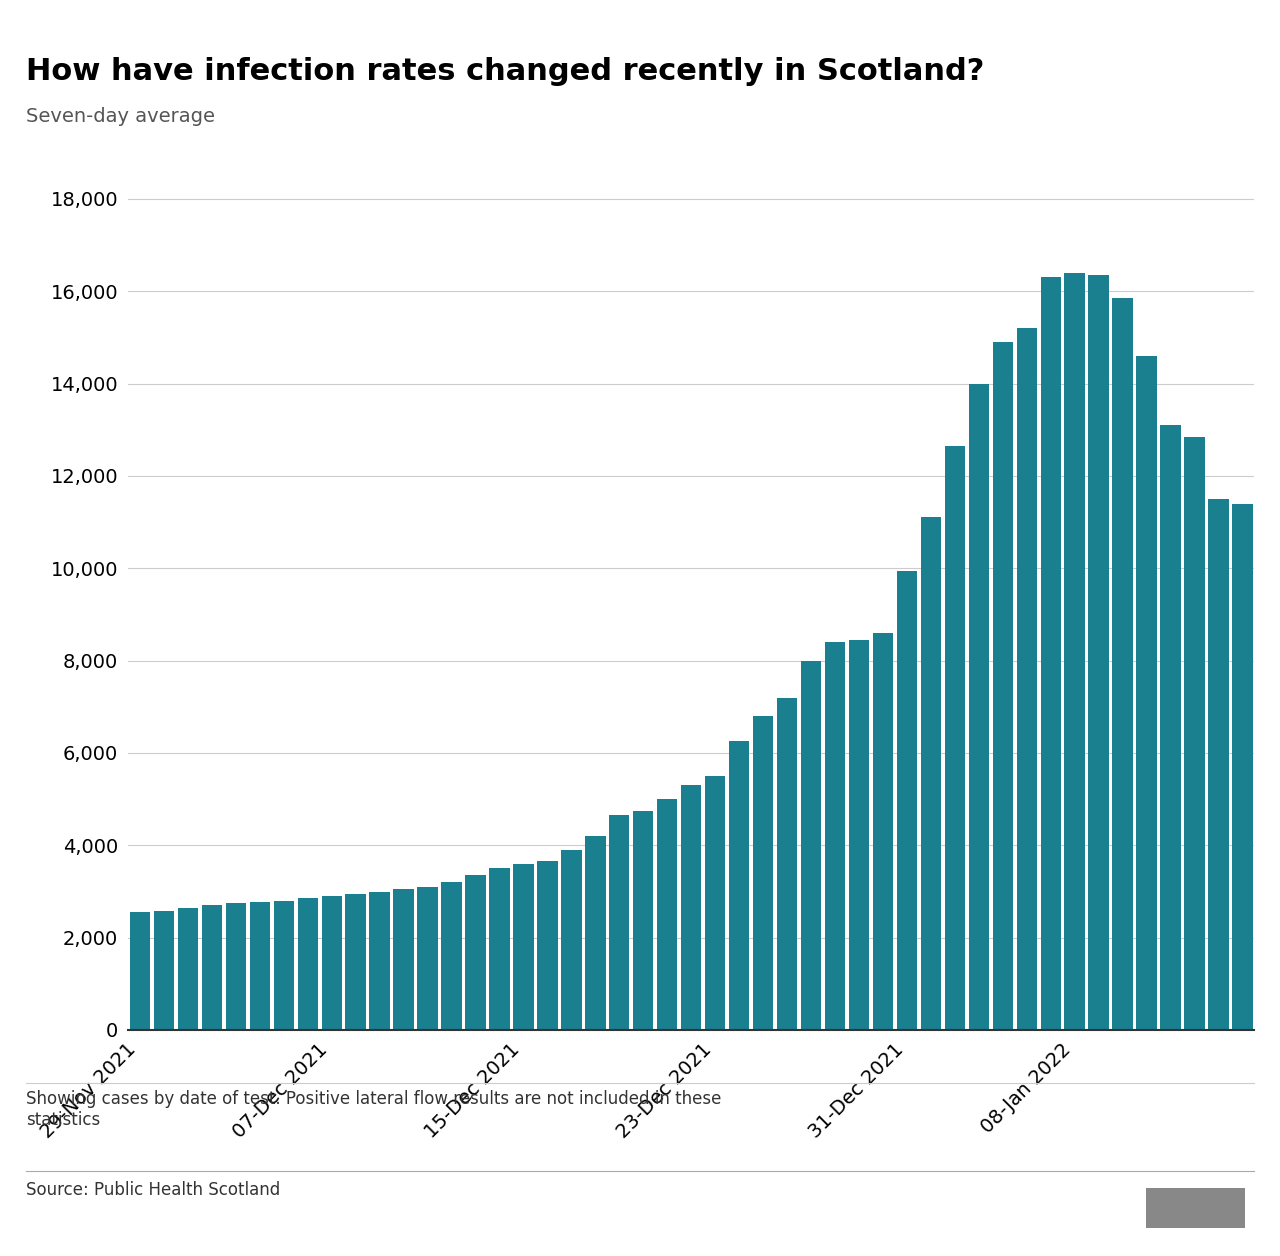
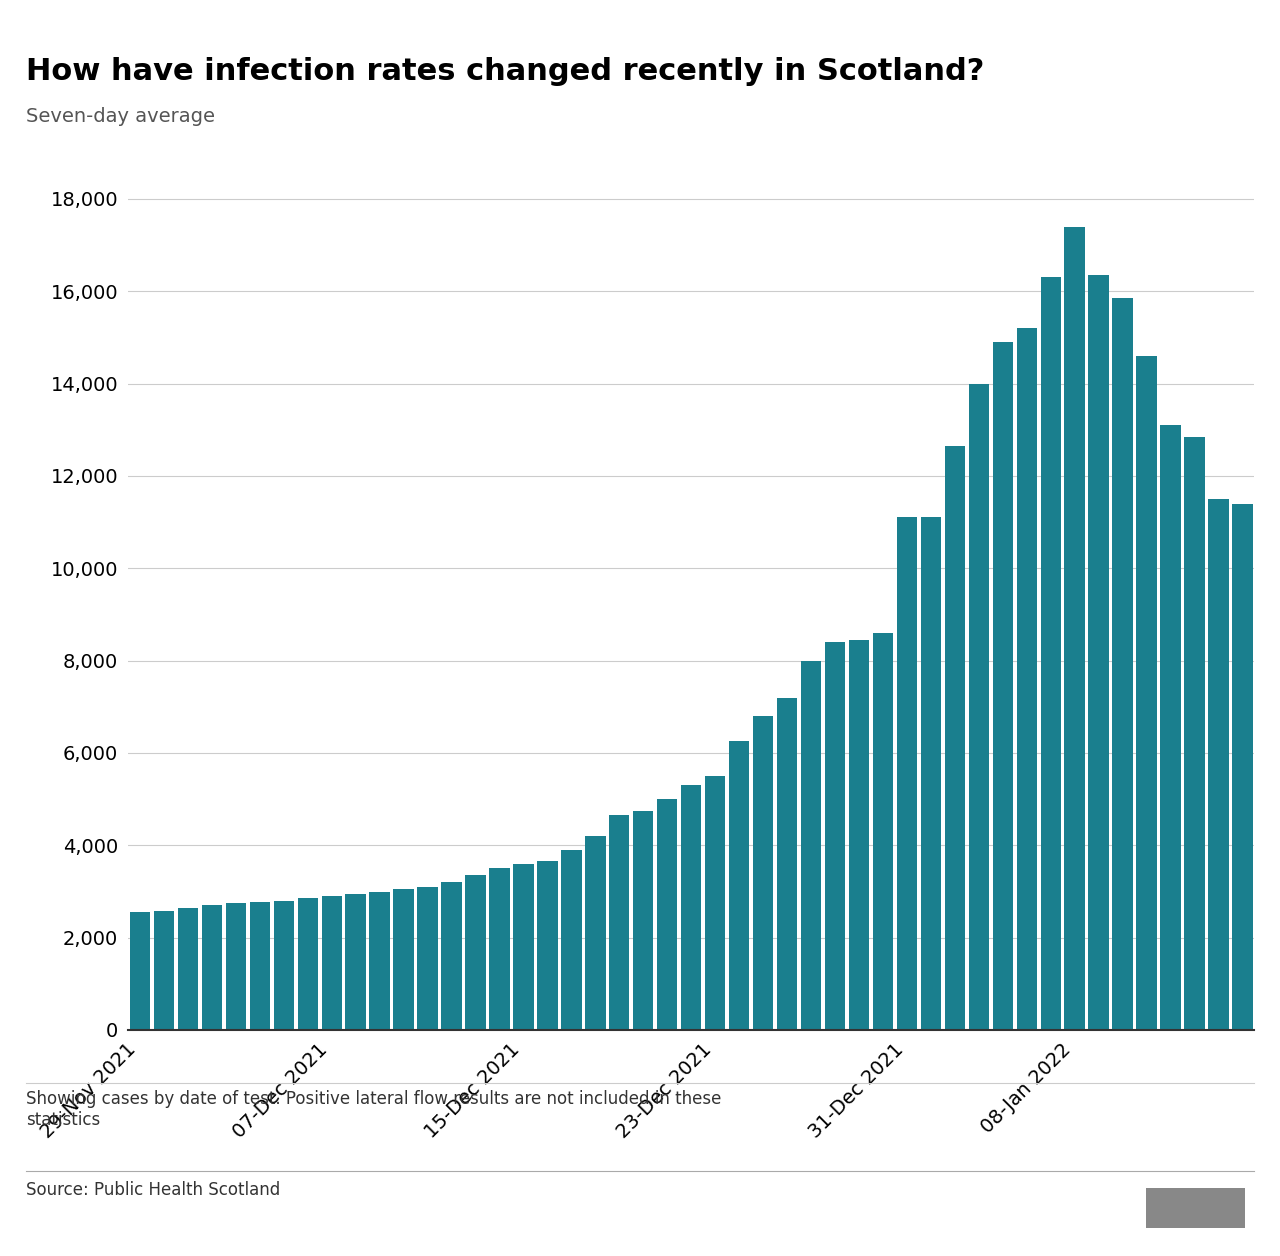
31-Dec 2021: 9,950 -> 11,100
08-Jan 2022: 16,400 -> 17,400
